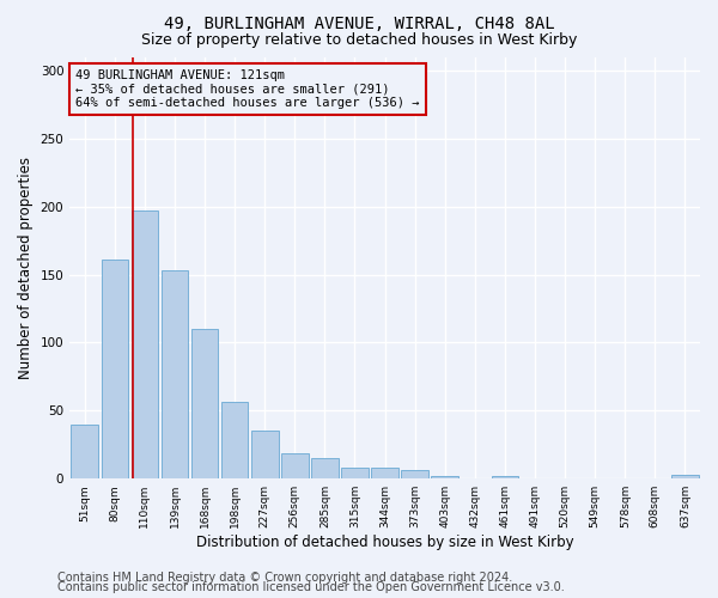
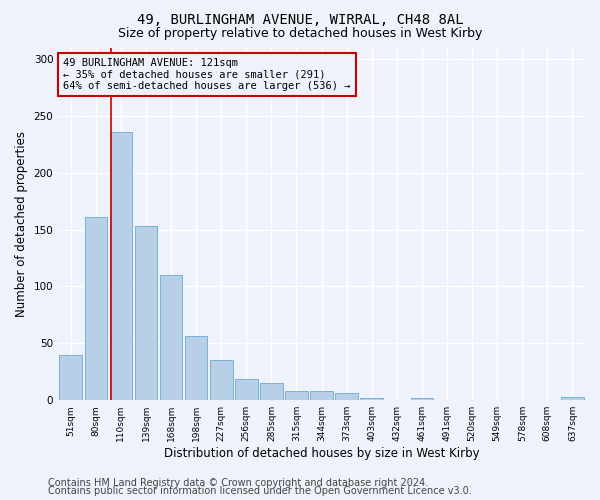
110sqm: 197 -> 236
